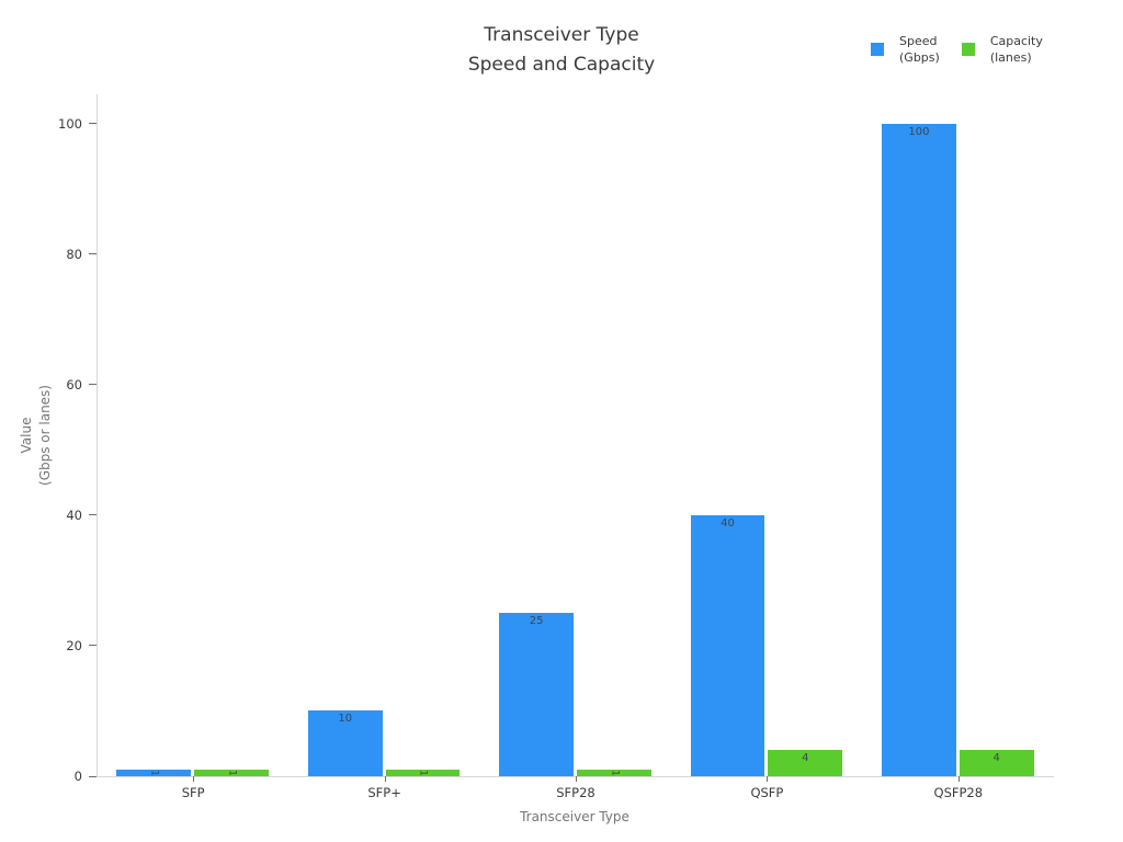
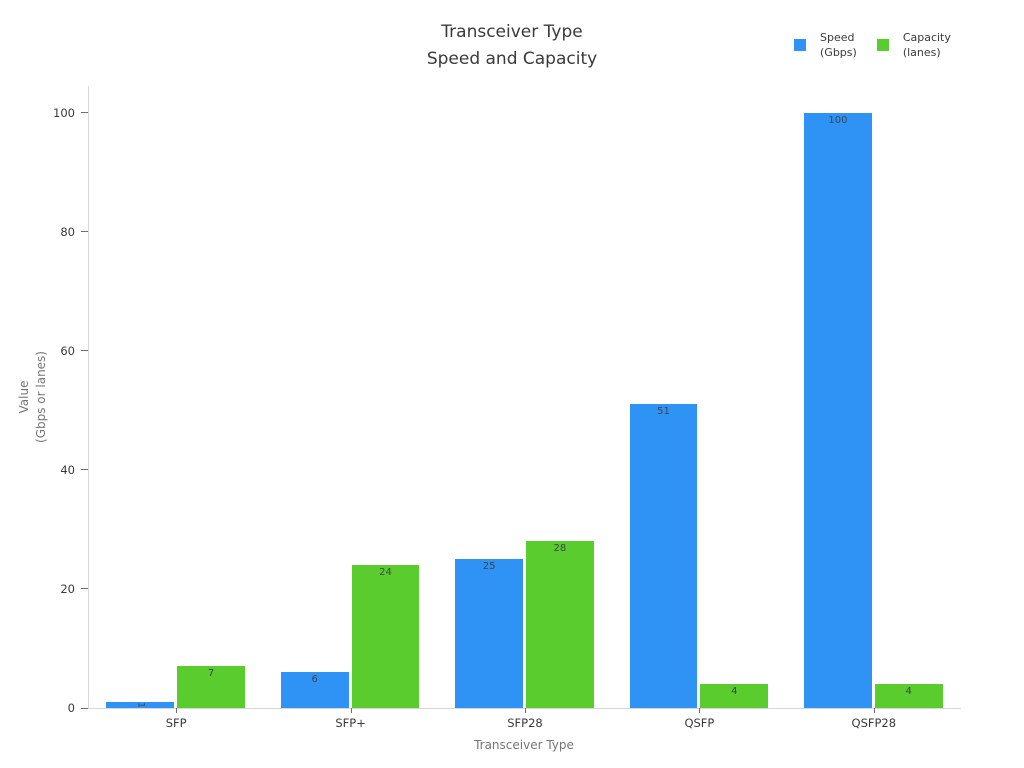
Capacity (lanes)/SFP: 1 -> 7
Speed (Gbps)/SFP+: 10 -> 6
Capacity (lanes)/SFP+: 1 -> 24
Capacity (lanes)/SFP28: 1 -> 28
Speed (Gbps)/QSFP: 40 -> 51
